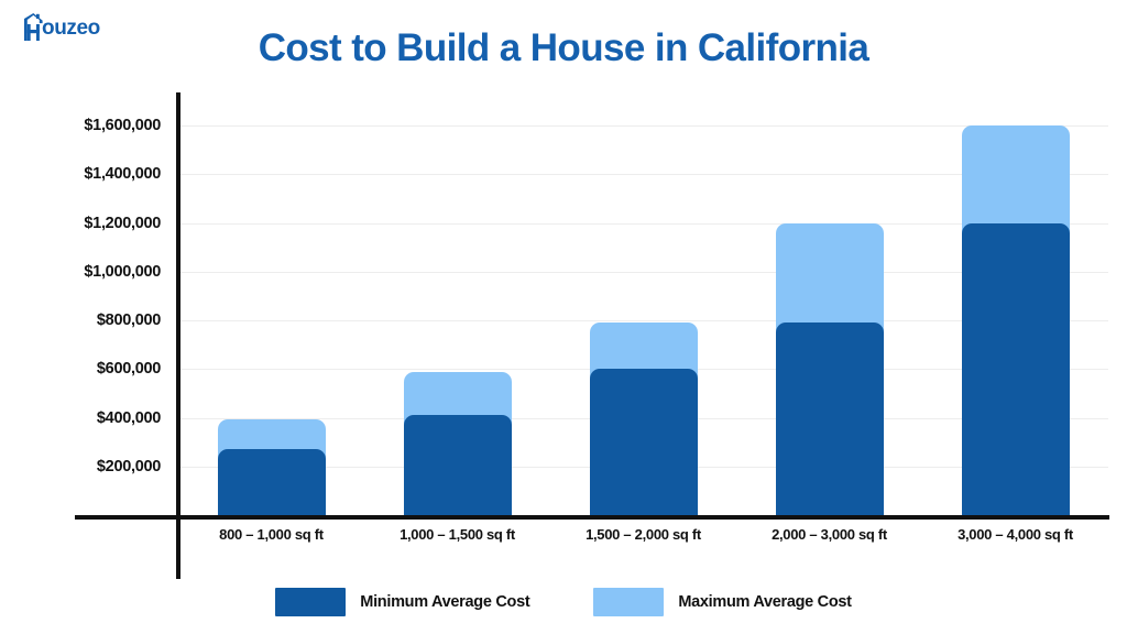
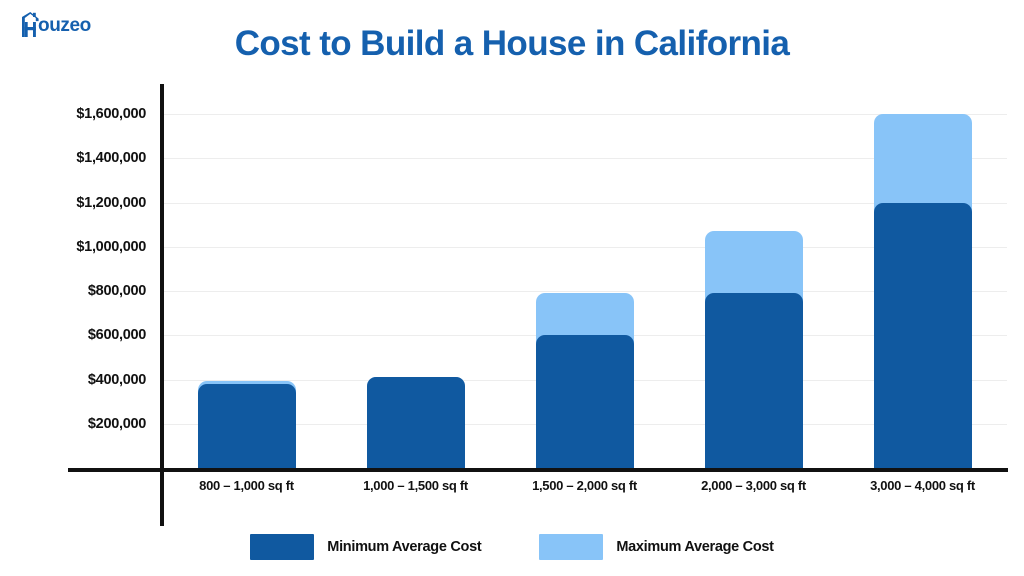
Minimum Average Cost/800 – 1,000 sq ft: $270000 -> $380000
Maximum Average Cost/1,000 – 1,500 sq ft: $590000 -> $410000
Maximum Average Cost/2,000 – 3,000 sq ft: $1200000 -> $1070000
